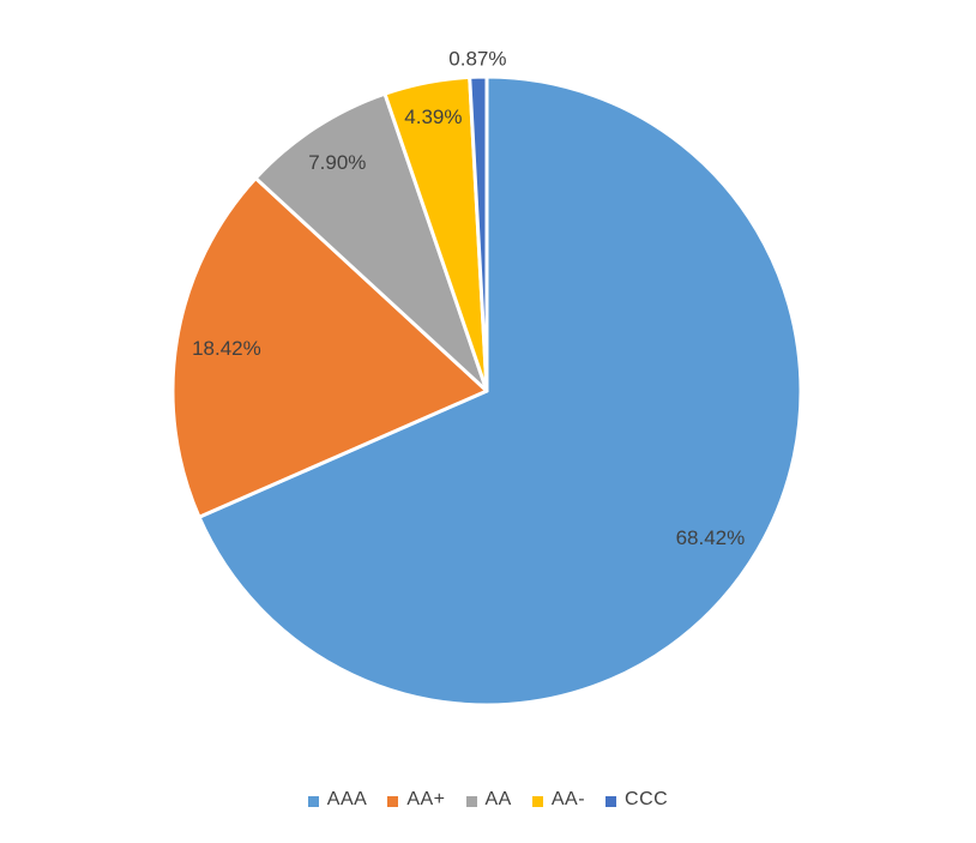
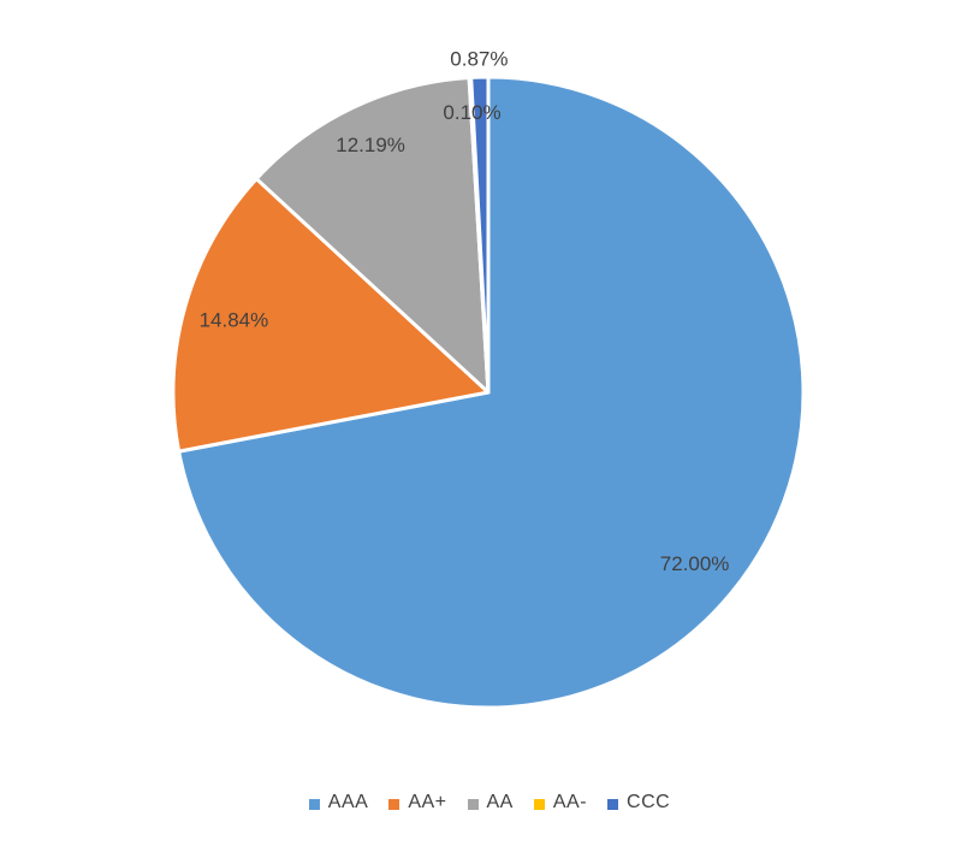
AAA: 68.42% -> 72.00%
AA+: 18.42% -> 14.84%
AA: 7.90% -> 12.19%
AA-: 4.39% -> 0.10%
